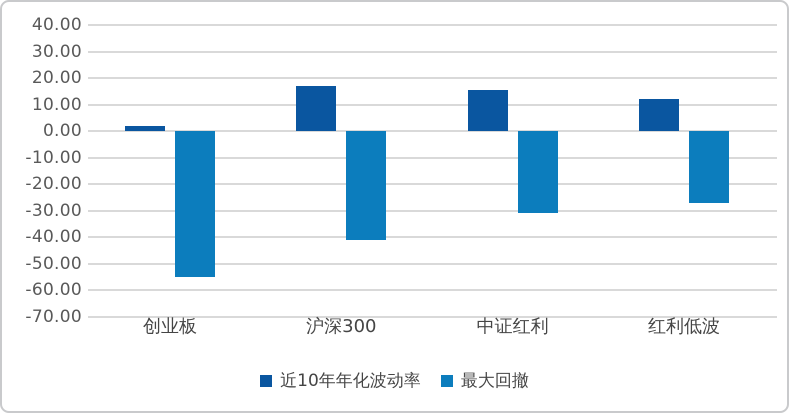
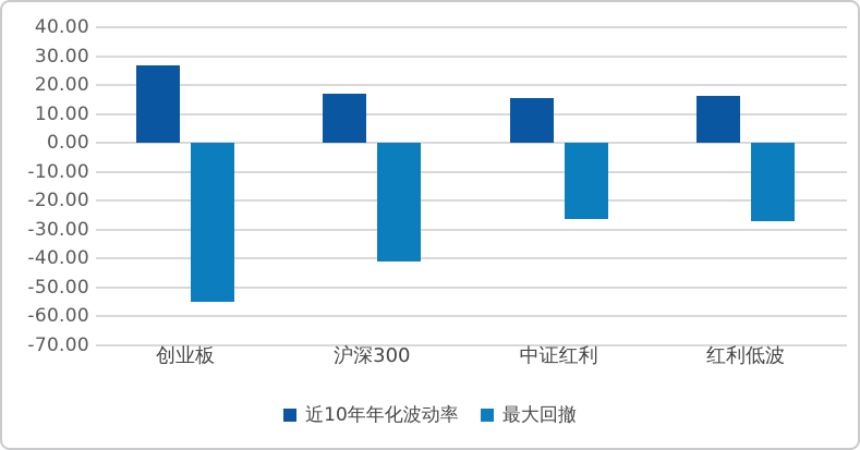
近10年年化波动率/创业板: 2 -> 27
最大回撤/中证红利: -31 -> -26
近10年年化波动率/红利低波: 12 -> 16
